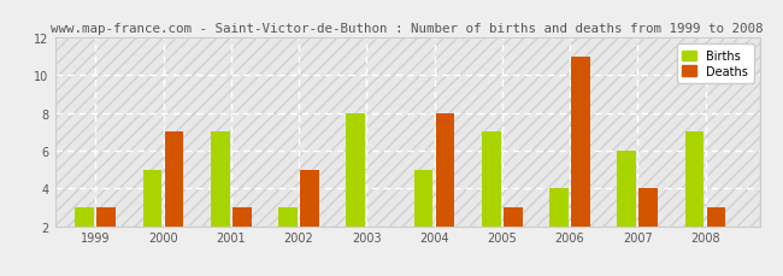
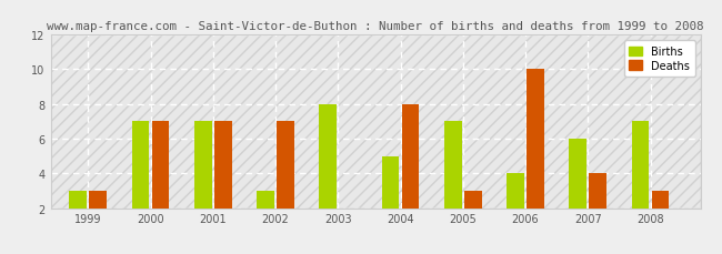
Births/2000: 5 -> 7
Deaths/2001: 3 -> 7
Deaths/2002: 5 -> 7
Deaths/2006: 11 -> 10
